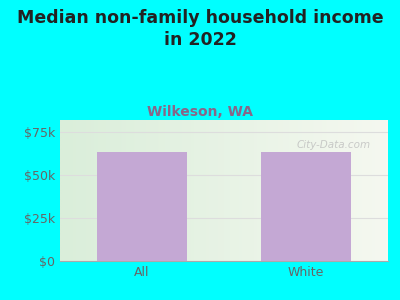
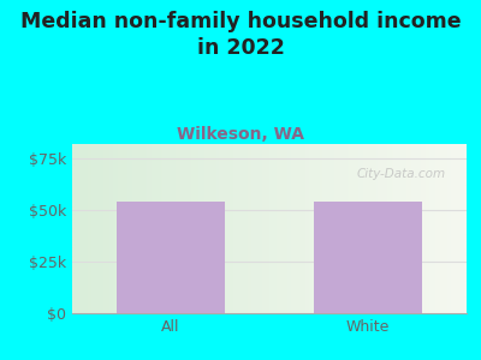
All: $64k -> $54k
White: $64k -> $54k
